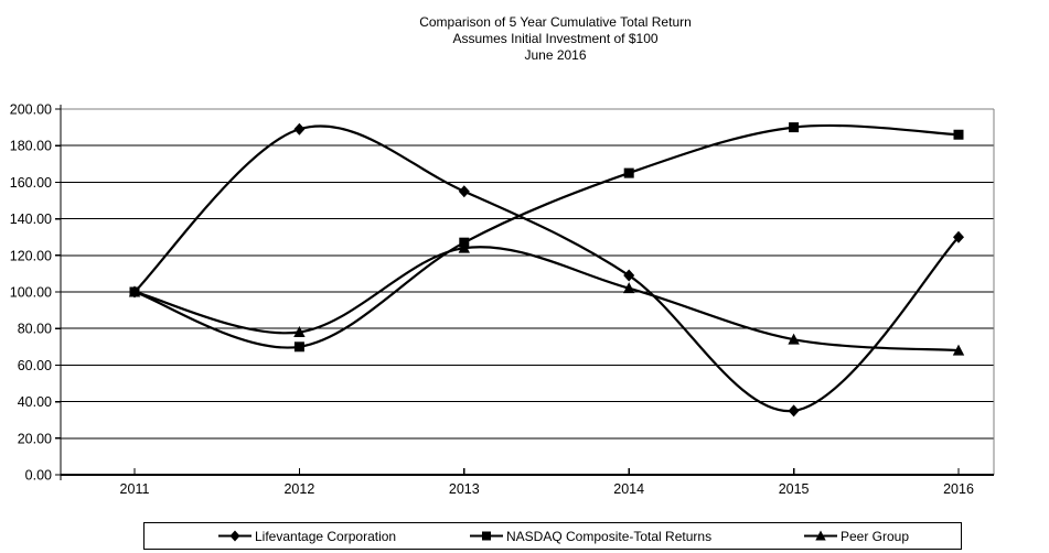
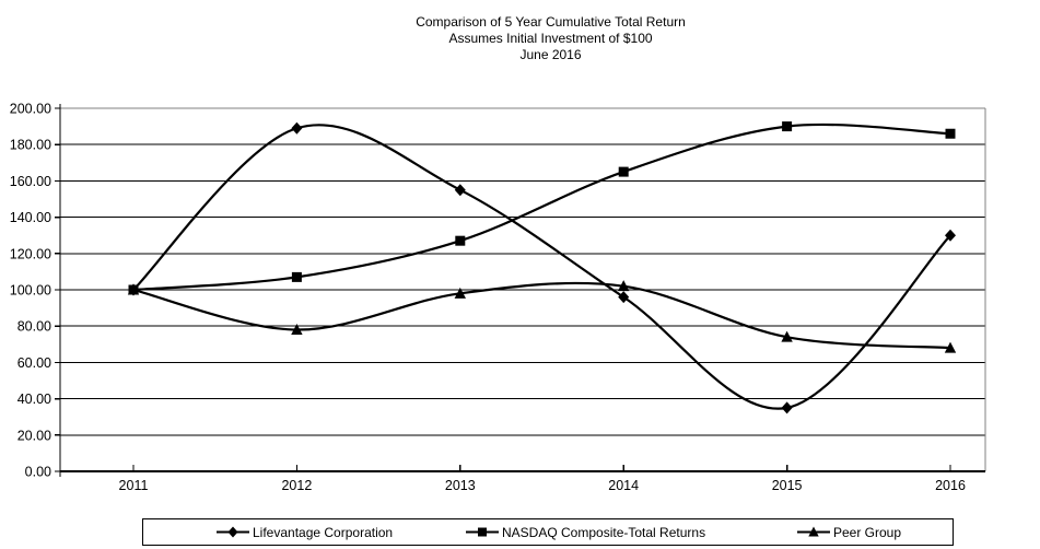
NASDAQ Composite-Total Returns/2012: 70 -> 107
Peer Group/2013: 124 -> 98
Lifevantage Corporation/2014: 109 -> 96
